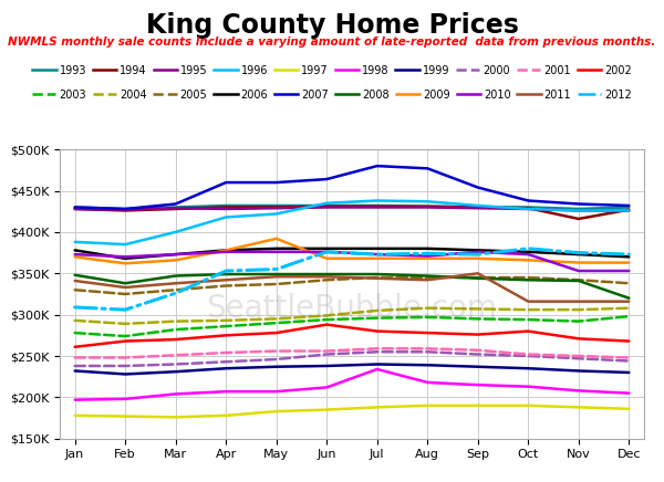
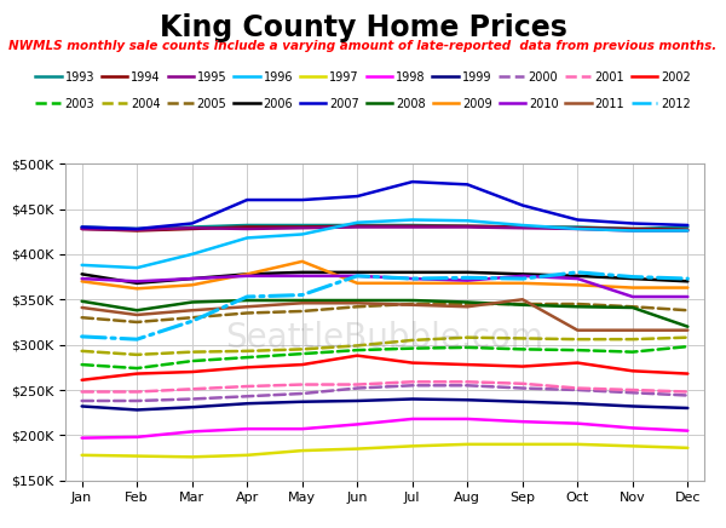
1998/Jul: $234K -> $218K
1994/Nov: $416K -> $428K
